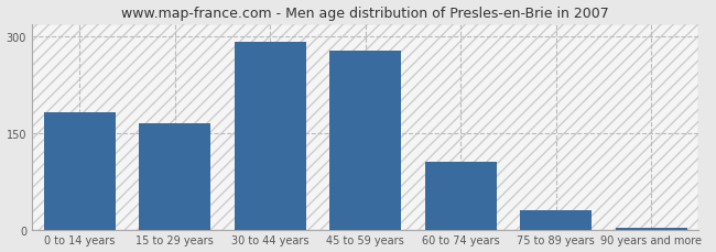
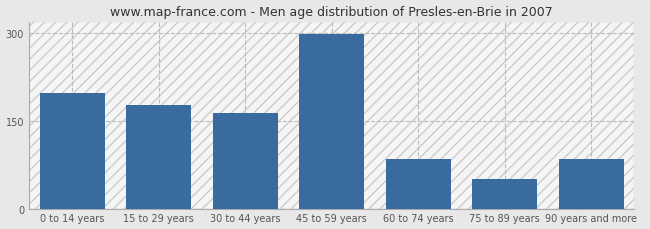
0 to 14 years: 183 -> 198
15 to 29 years: 165 -> 178
30 to 44 years: 291 -> 164
45 to 59 years: 278 -> 298
60 to 74 years: 105 -> 84
75 to 89 years: 30 -> 50
90 years and more: 3 -> 84
